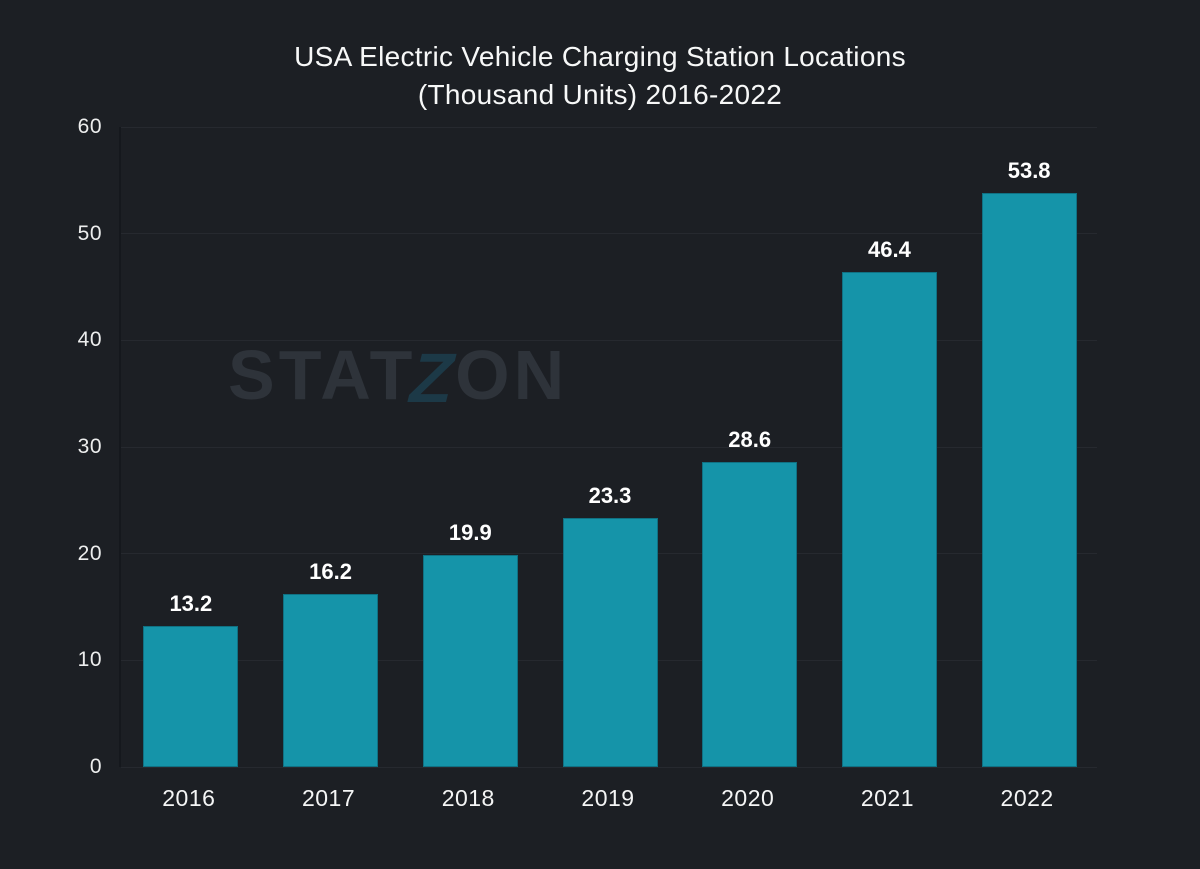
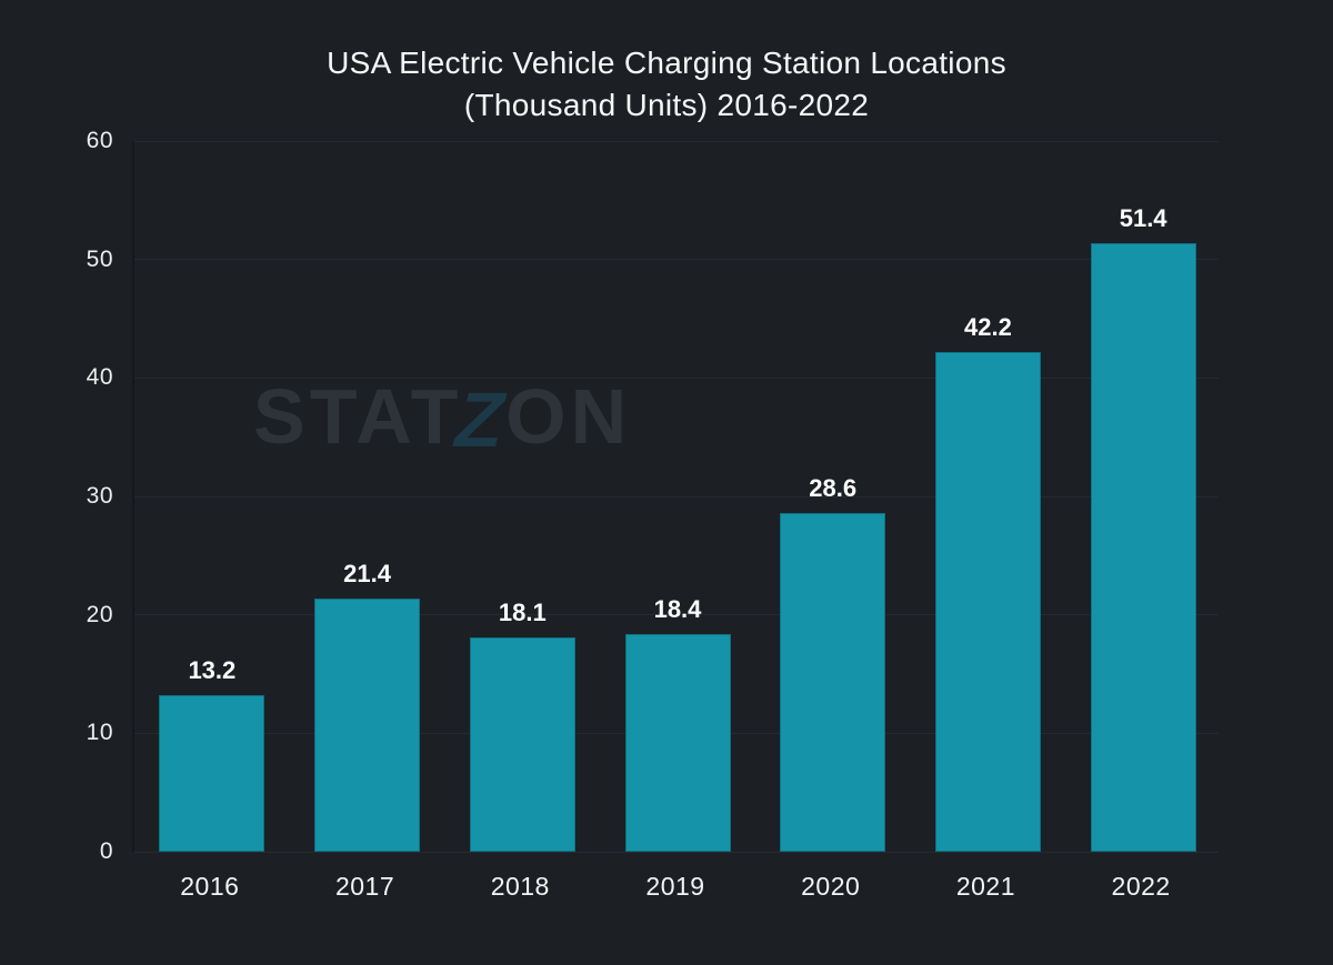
2017: 16.2 -> 21.4
2018: 19.9 -> 18.1
2019: 23.3 -> 18.4
2021: 46.4 -> 42.2
2022: 53.8 -> 51.4
